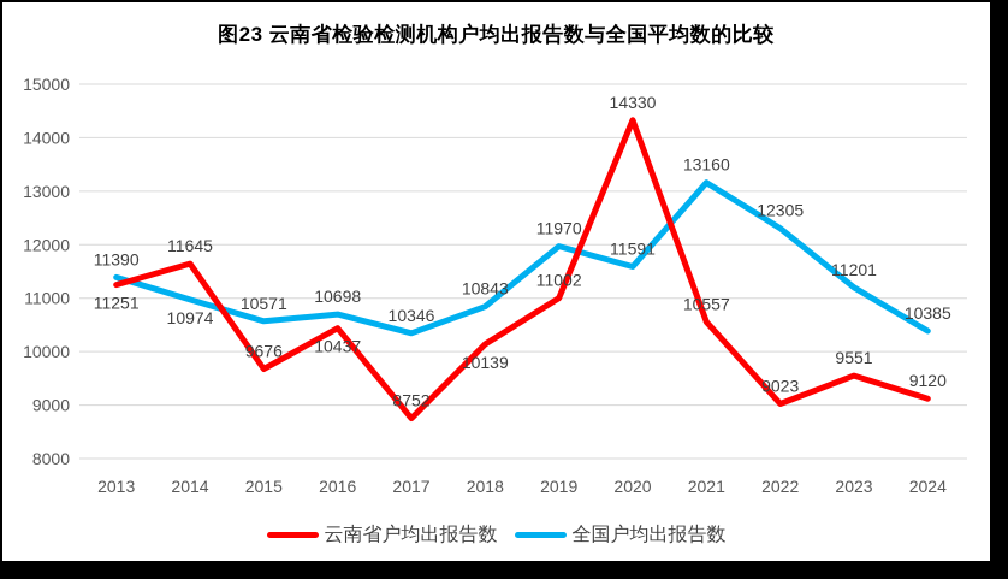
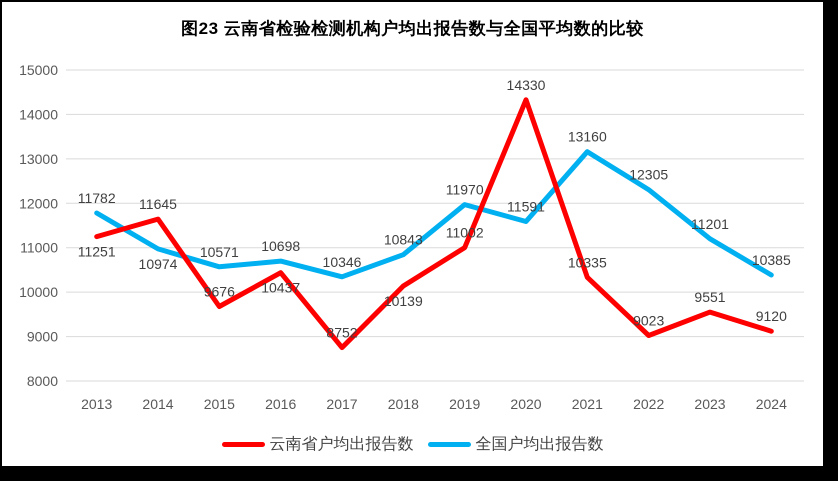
全国户均出报告数/2013: 11390 -> 11782
云南省户均出报告数/2021: 10557 -> 10335
